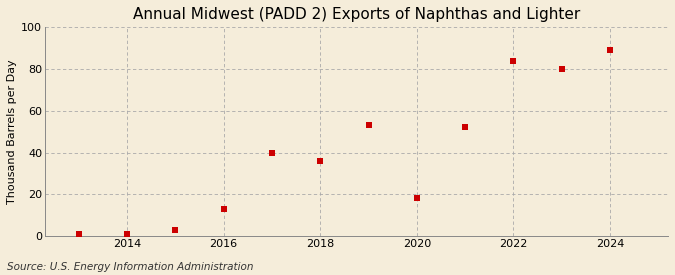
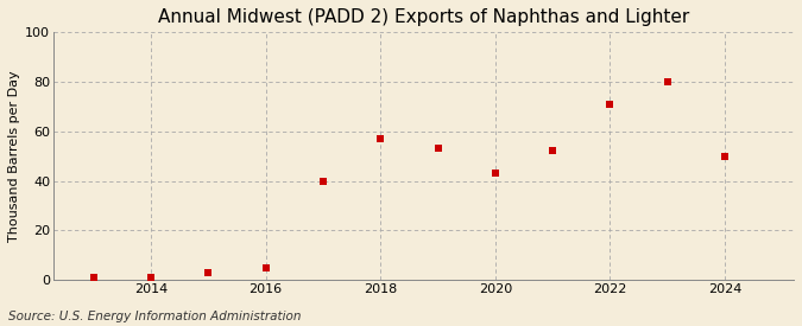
2016: 13 -> 5
2018: 36 -> 57
2020: 18 -> 43
2022: 84 -> 71
2024: 89 -> 50
